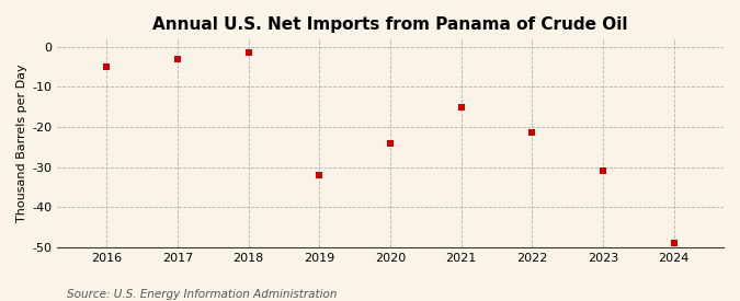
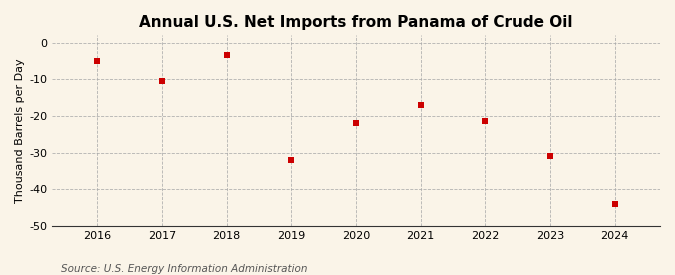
2017: -3.0 -> -10.5
2018: -1.5 -> -3.5
2020: -24.0 -> -22.0
2021: -15.0 -> -17.0
2024: -49.0 -> -44.0
